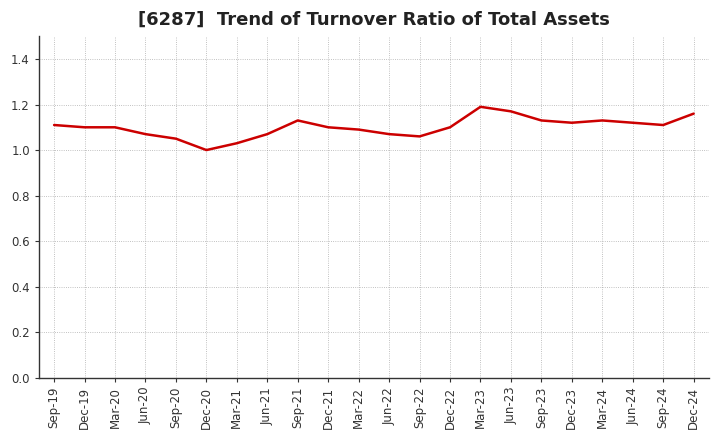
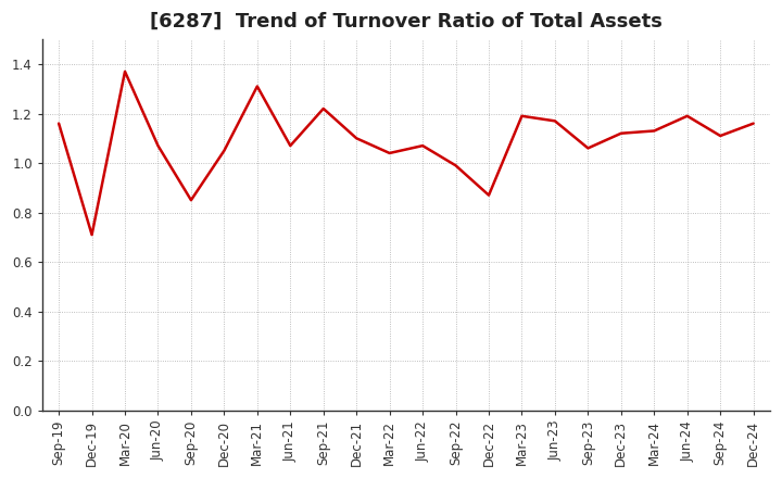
Sep-19: 1.11 -> 1.16
Dec-19: 1.10 -> 0.71
Mar-20: 1.10 -> 1.37
Sep-20: 1.05 -> 0.85
Dec-20: 1.00 -> 1.05
Mar-21: 1.03 -> 1.31
Sep-21: 1.13 -> 1.22
Mar-22: 1.09 -> 1.04
Sep-22: 1.06 -> 0.99
Dec-22: 1.10 -> 0.87
Sep-23: 1.13 -> 1.06
Jun-24: 1.12 -> 1.19
